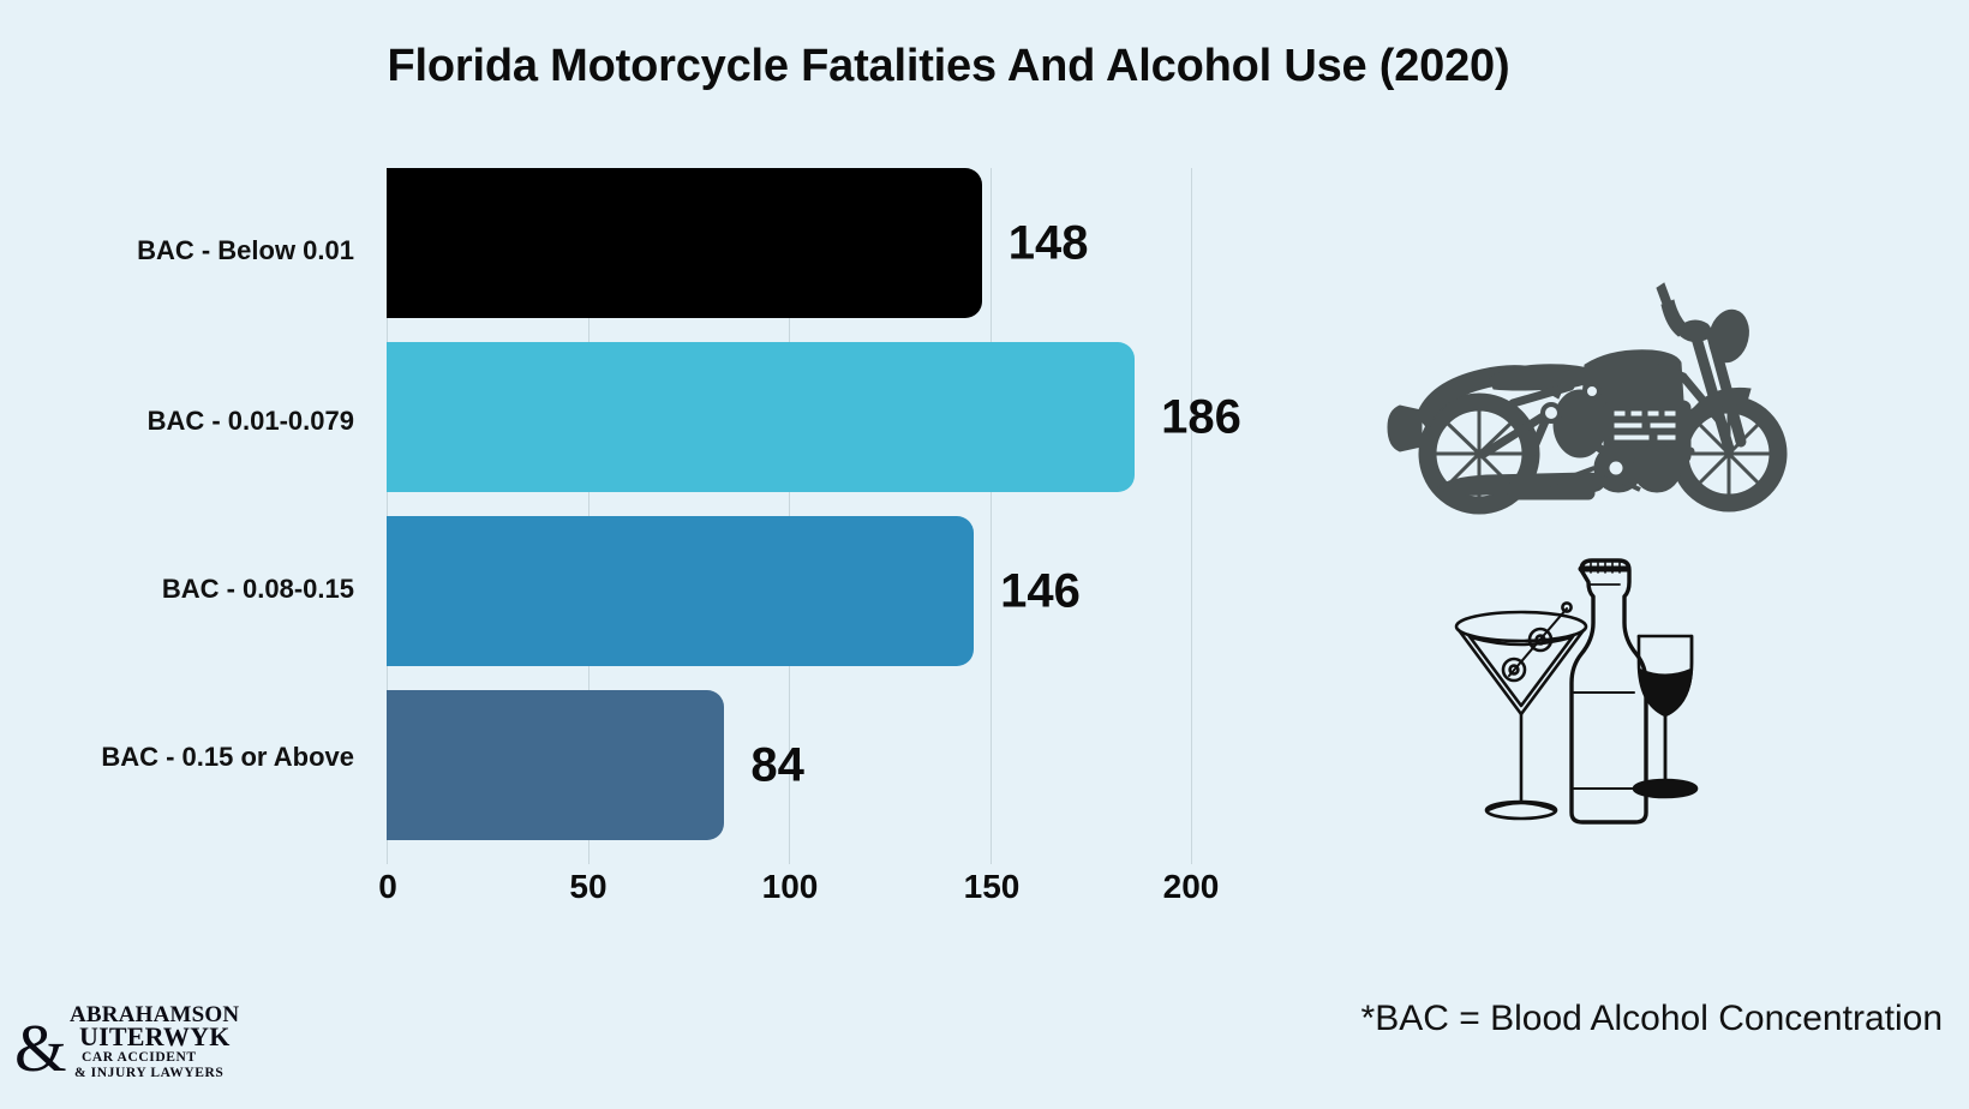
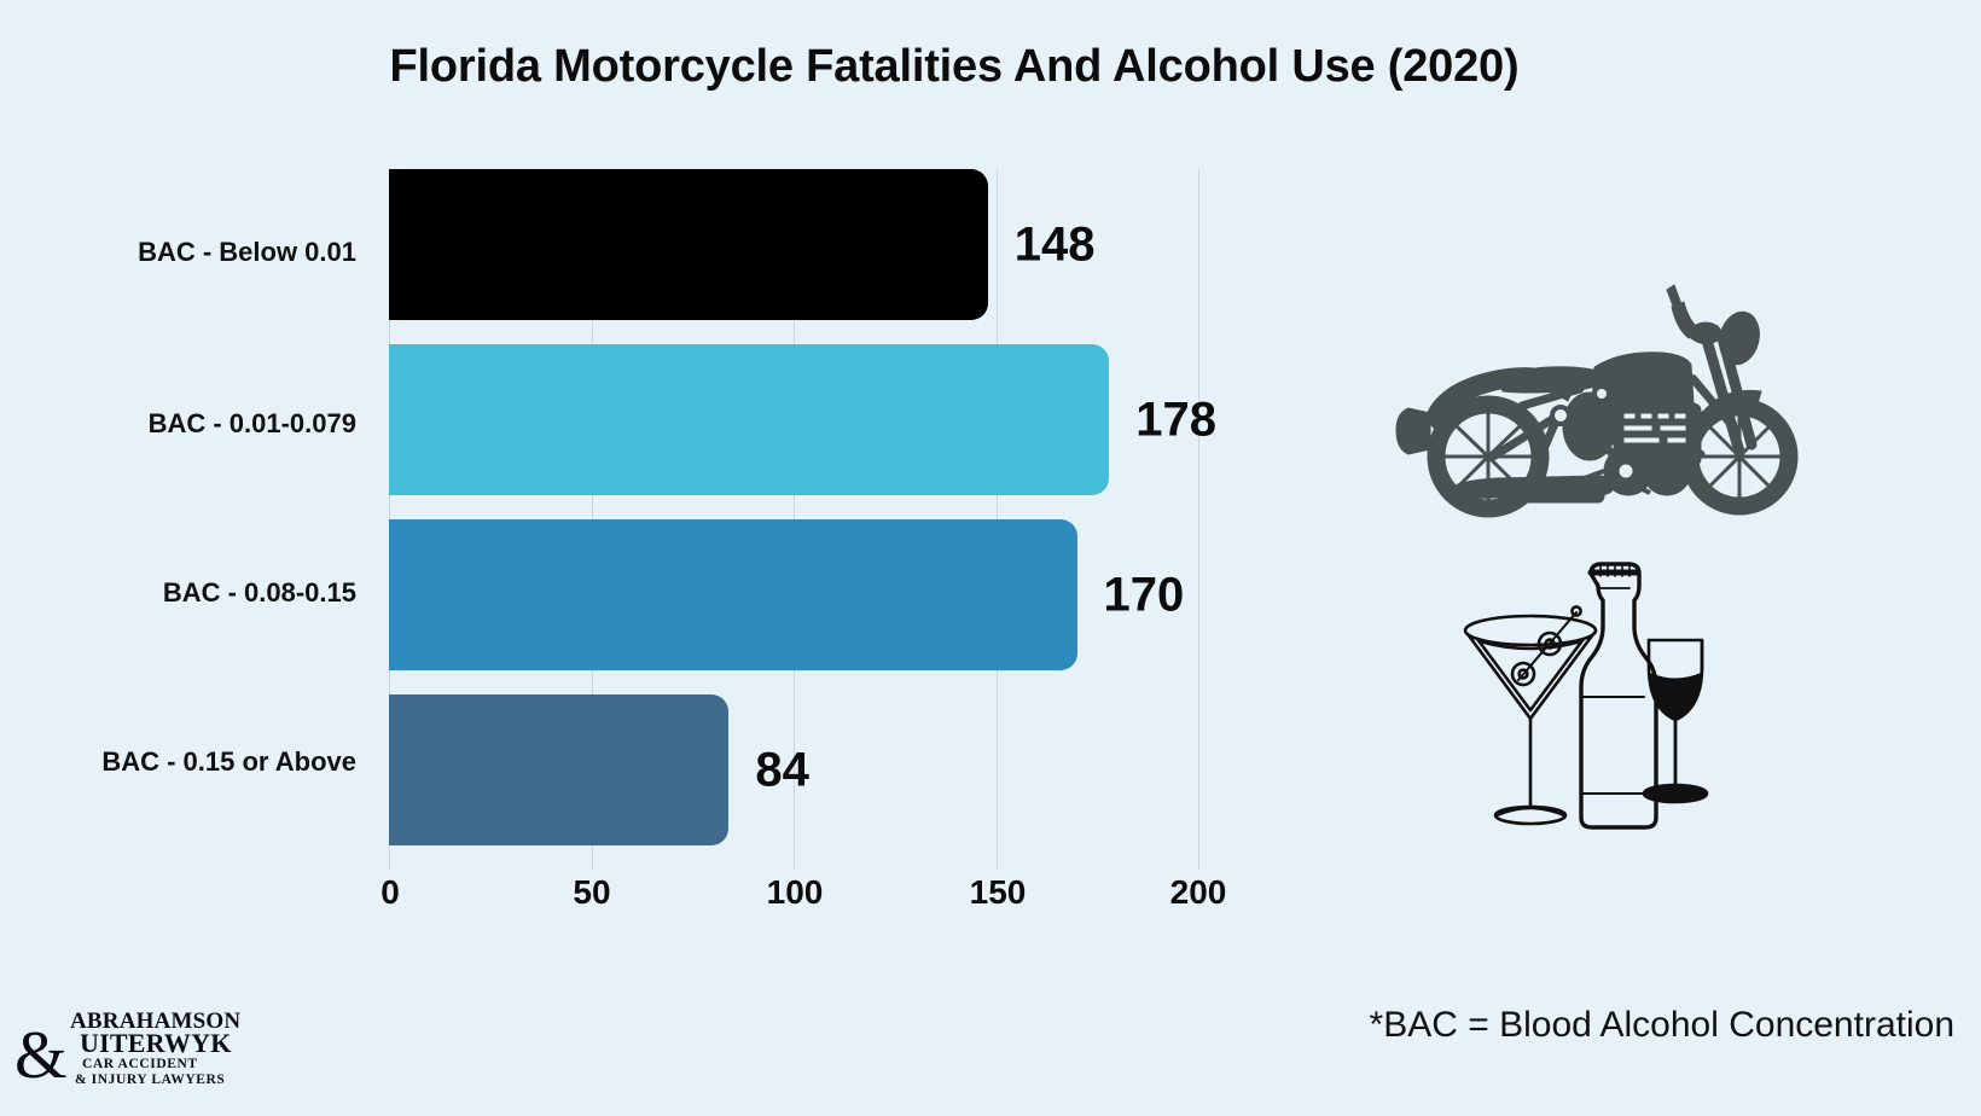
BAC - 0.01-0.079: 186 -> 178
BAC - 0.08-0.15: 146 -> 170
